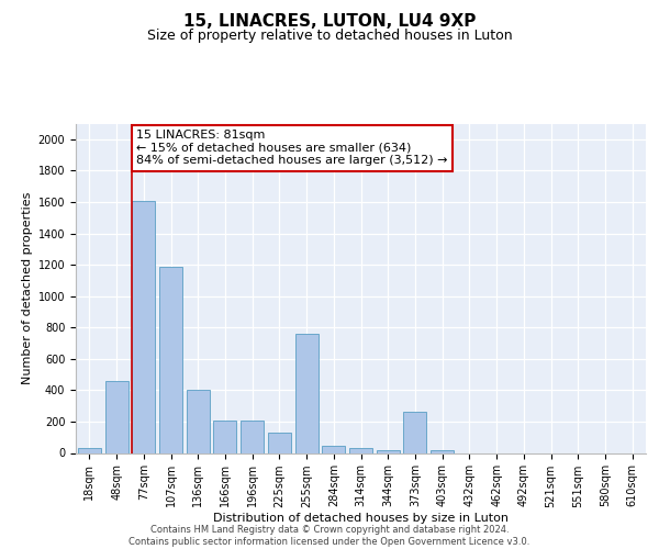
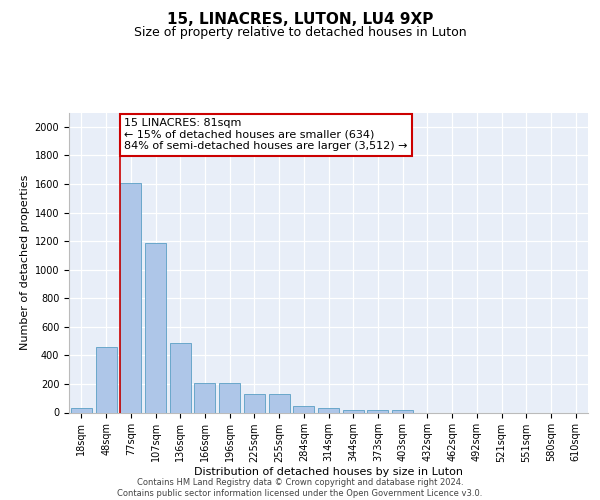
136sqm: 400 -> 490
255sqm: 760 -> 130
373sqm: 260 -> 20
